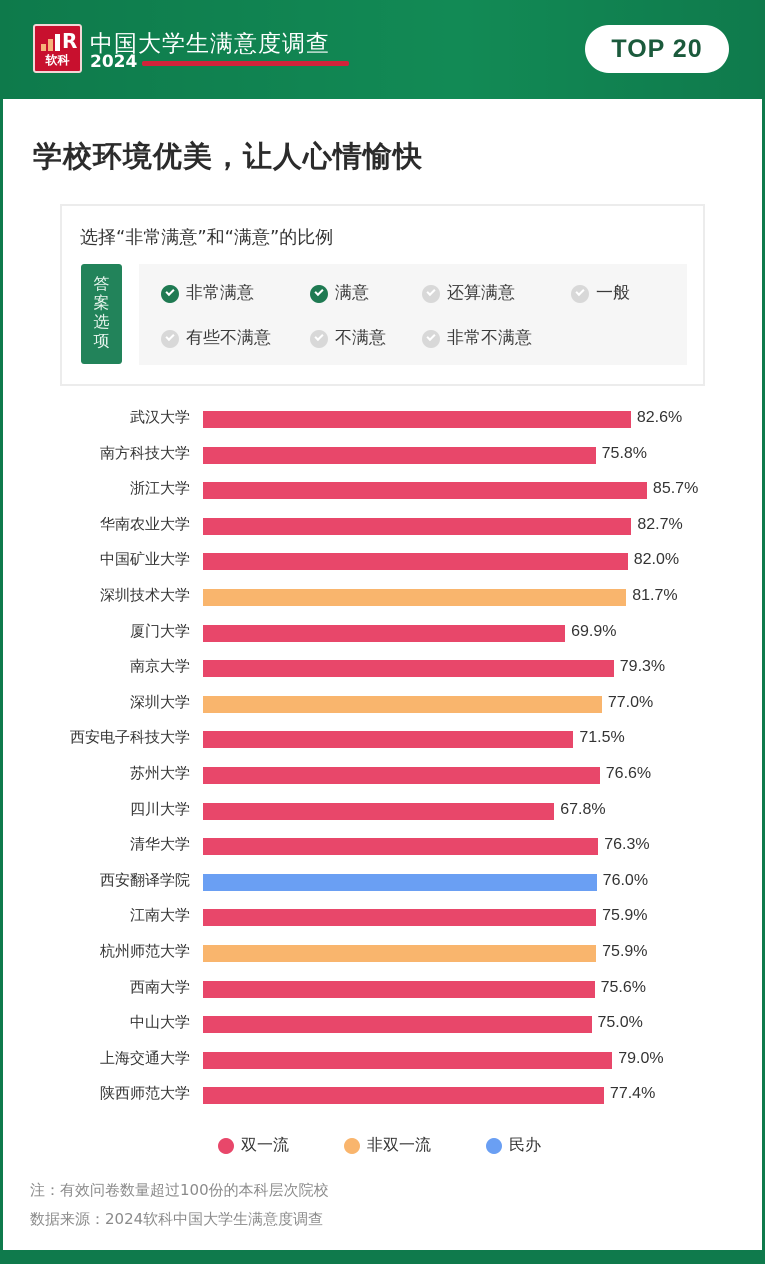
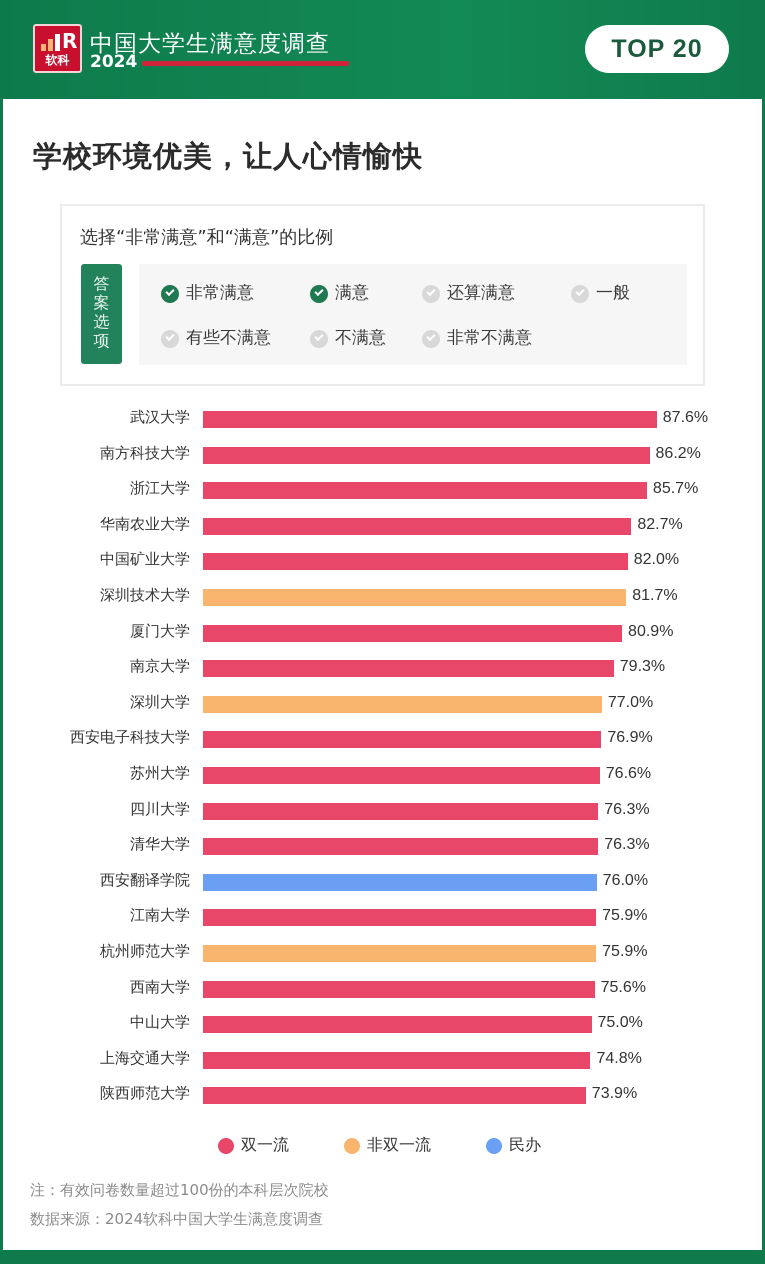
武汉大学: 82.6% -> 87.6%
南方科技大学: 75.8% -> 86.2%
厦门大学: 69.9% -> 80.9%
西安电子科技大学: 71.5% -> 76.9%
四川大学: 67.8% -> 76.3%
上海交通大学: 79.0% -> 74.8%
陕西师范大学: 77.4% -> 73.9%
